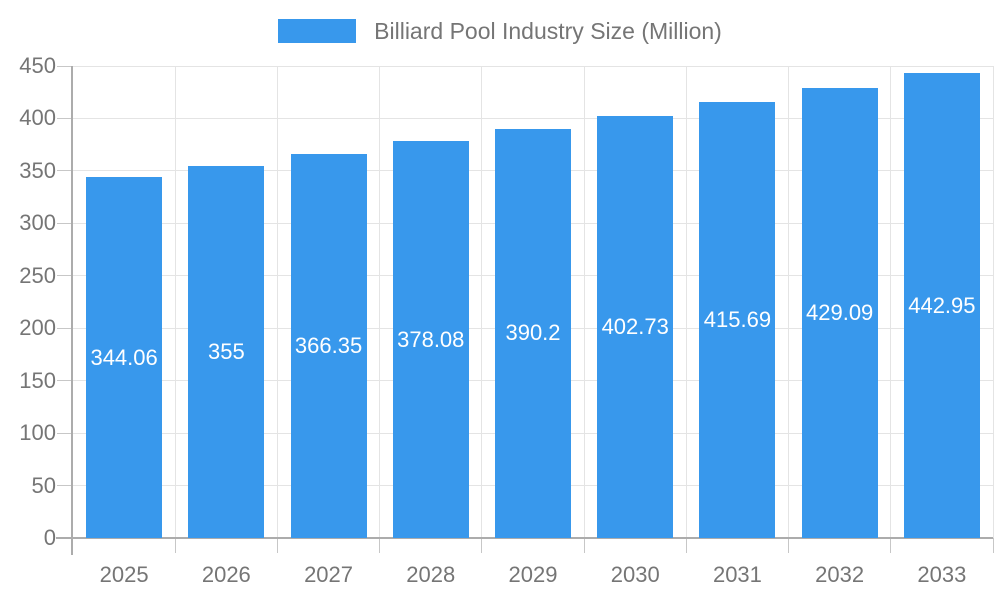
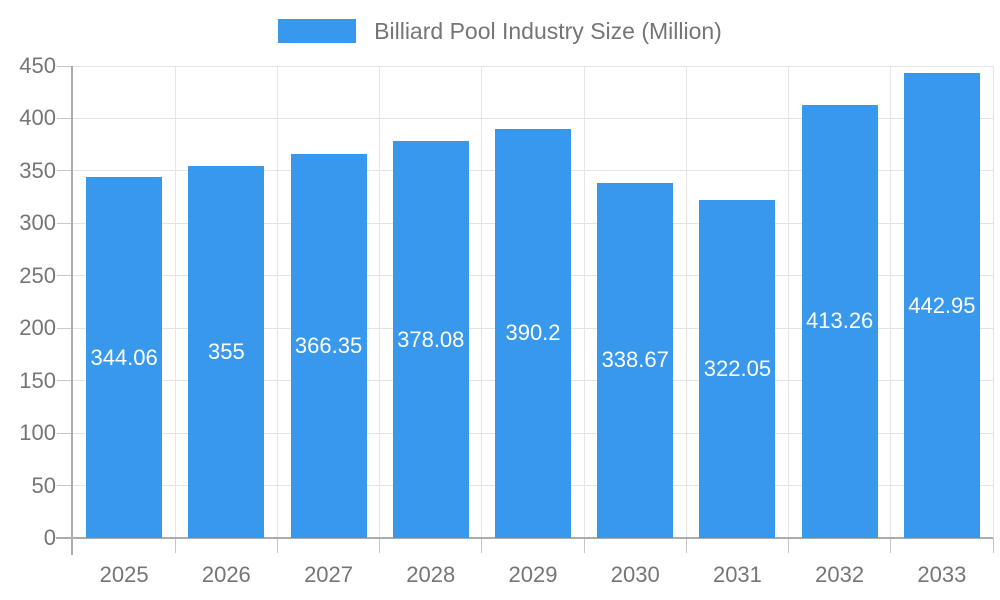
2030: 402.73 -> 338.67
2031: 415.69 -> 322.05
2032: 429.09 -> 413.26
